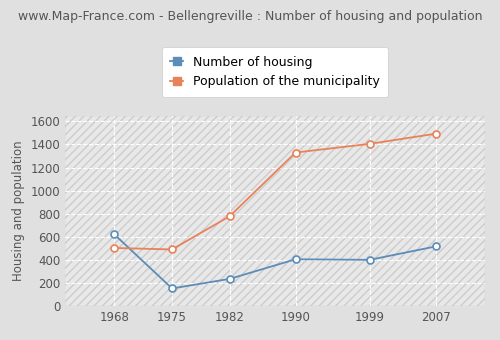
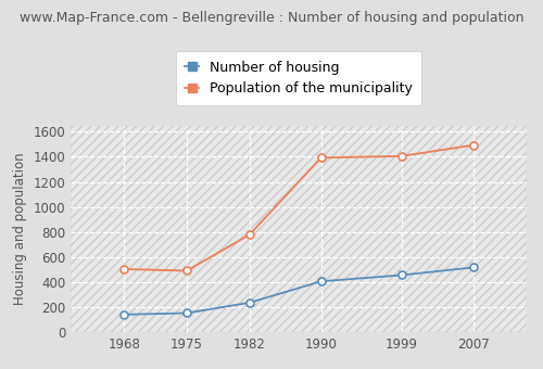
Number of housing/1968: 620 -> 140
Population of the municipality/1990: 1330 -> 1390
Number of housing/1999: 400 -> 460
